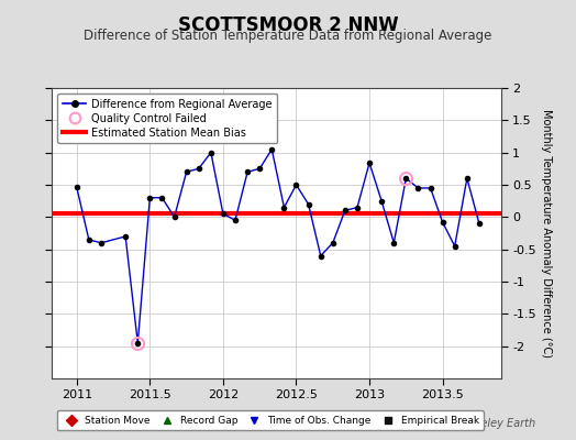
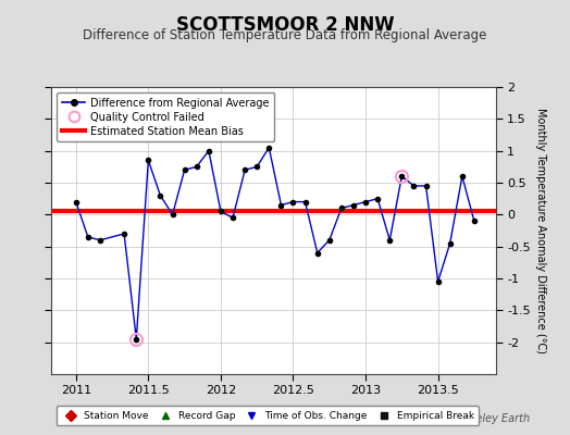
2011: 0.46 -> 0.20
2011.5: 0.30 -> 0.85
2012.5: 0.50 -> 0.20
2013: 0.84 -> 0.20
2013.5: -0.08 -> -1.05
